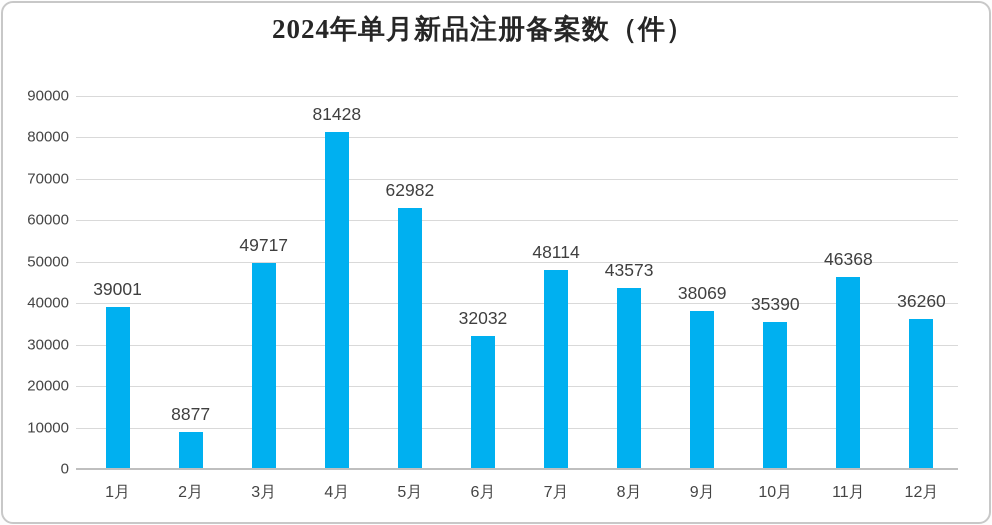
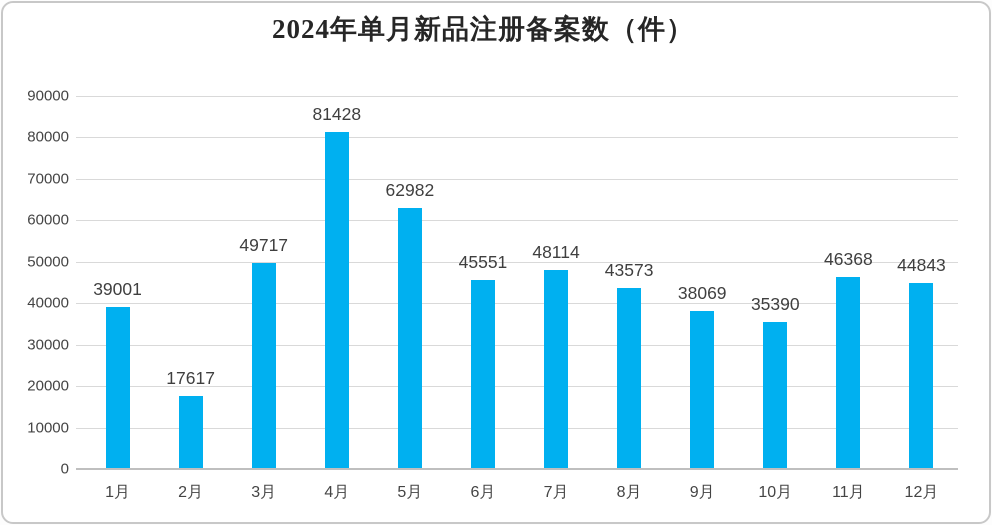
2月: 8877 -> 17617
6月: 32032 -> 45551
12月: 36260 -> 44843
